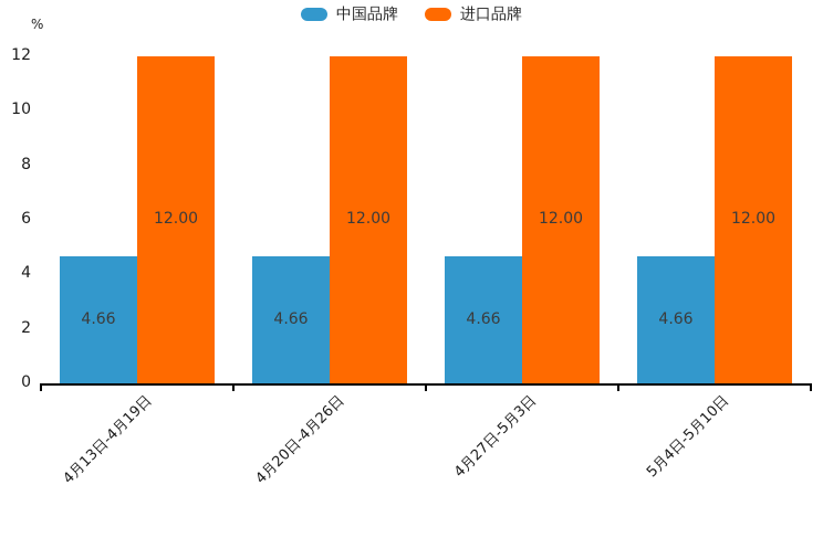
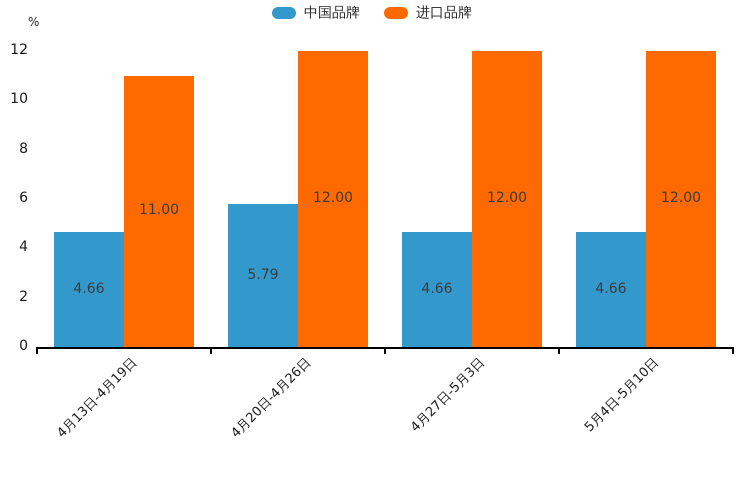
进口品牌/4月13日-4月19日: 12.00 -> 11.00
中国品牌/4月20日-4月26日: 4.66 -> 5.79
